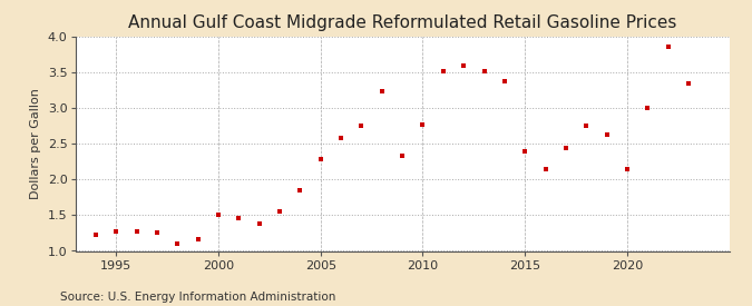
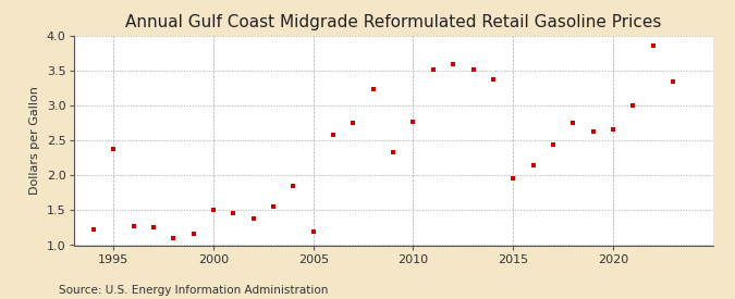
1995: 1.27 -> 2.38
2005: 2.28 -> 1.20
2015: 2.40 -> 1.96
2020: 2.14 -> 2.66
